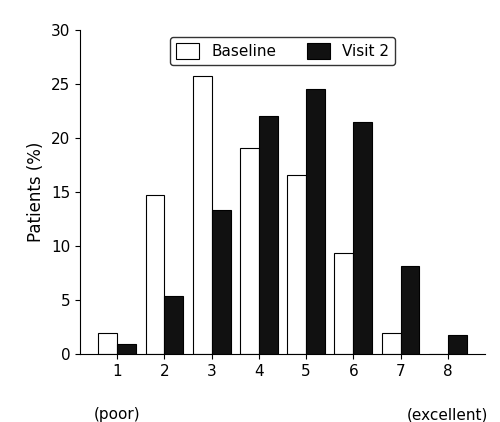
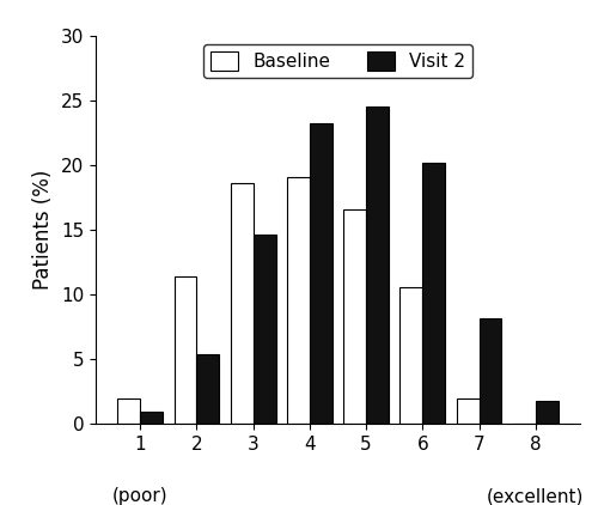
Baseline/2: 14.7 -> 11.4
Baseline/3: 25.7 -> 18.6
Visit 2/3: 13.3 -> 14.6
Visit 2/4: 22.0 -> 23.2
Baseline/6: 9.4 -> 10.6
Visit 2/6: 21.5 -> 20.2
